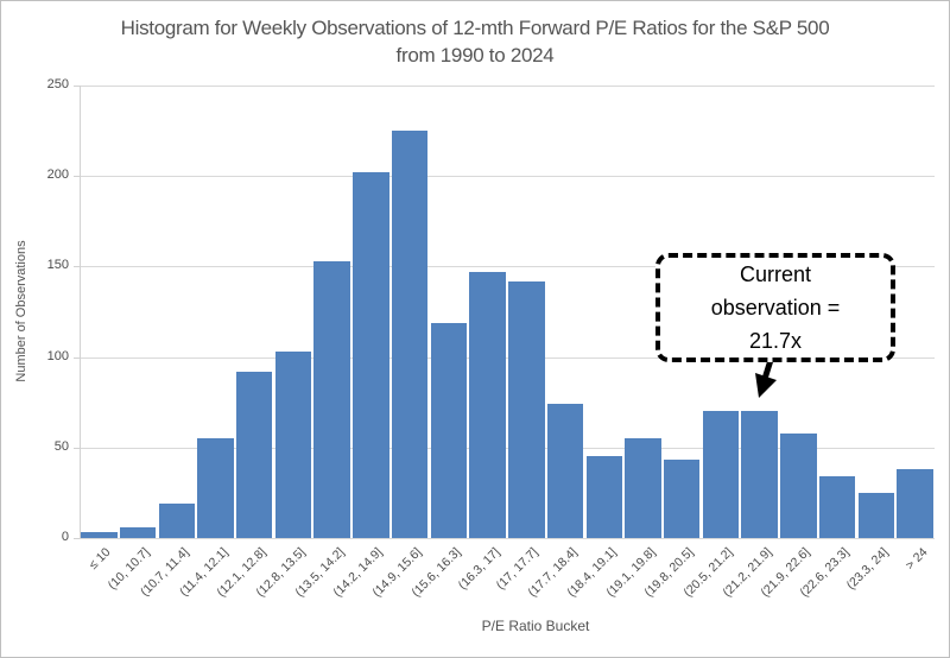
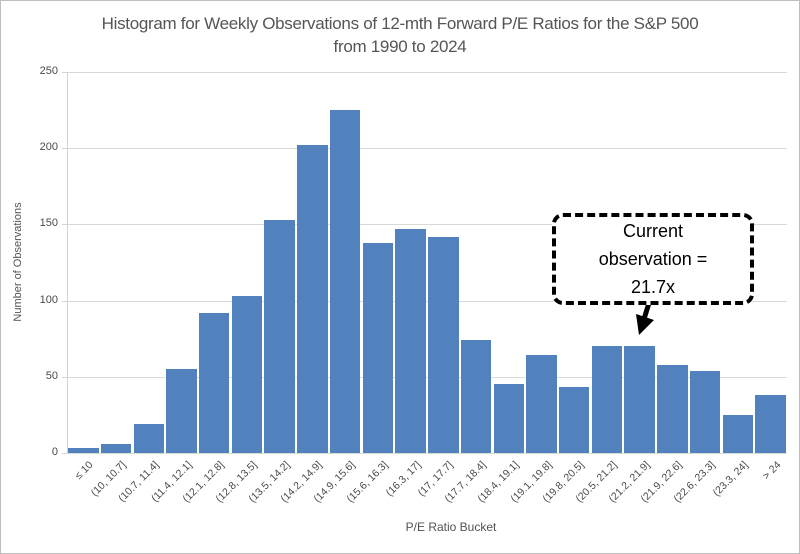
(15.6, 16.3]: 119 -> 138
(19.1, 19.8]: 55 -> 64
(22.6, 23.3]: 34 -> 54
